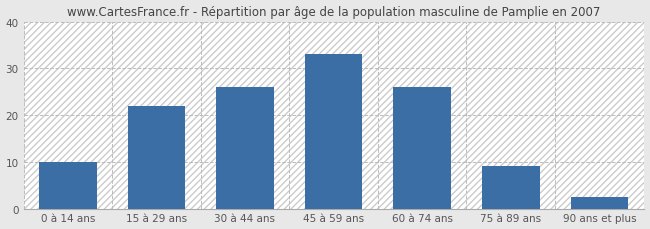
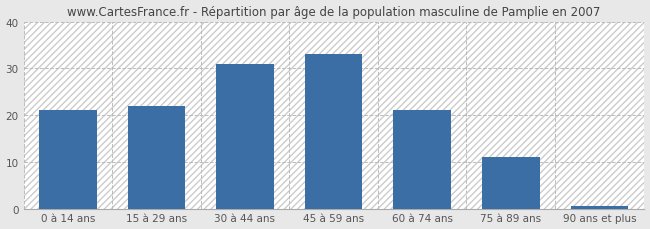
0 à 14 ans: 10.0 -> 21.0
30 à 44 ans: 26.0 -> 31.0
60 à 74 ans: 26.0 -> 21.0
75 à 89 ans: 9.0 -> 11.0
90 ans et plus: 2.5 -> 0.5
